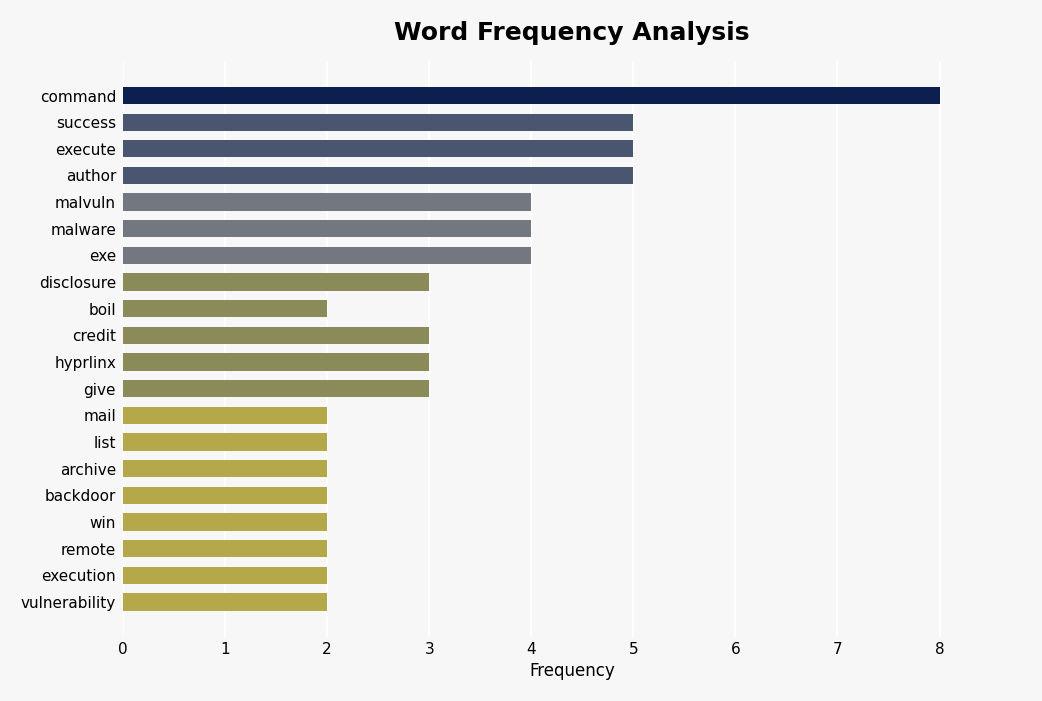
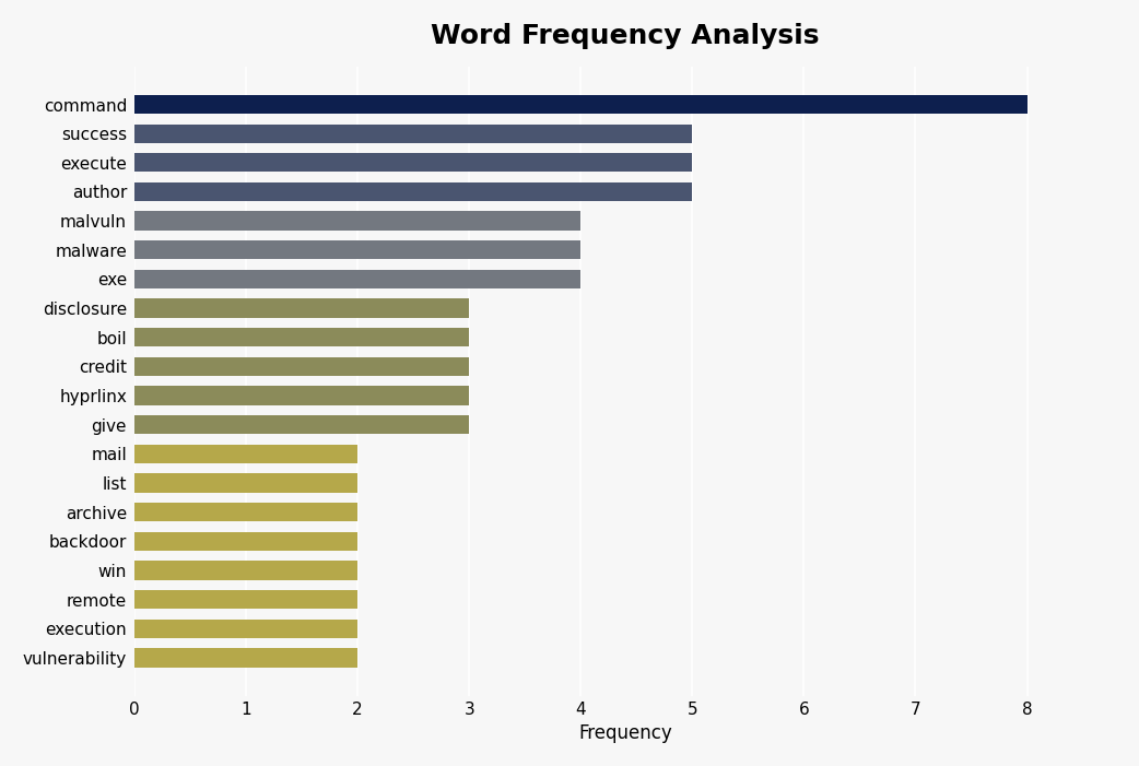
boil: 2 -> 3
